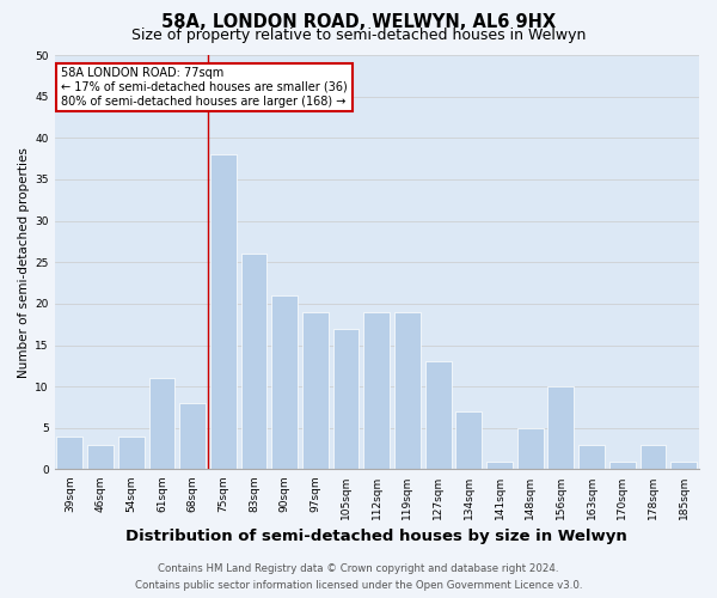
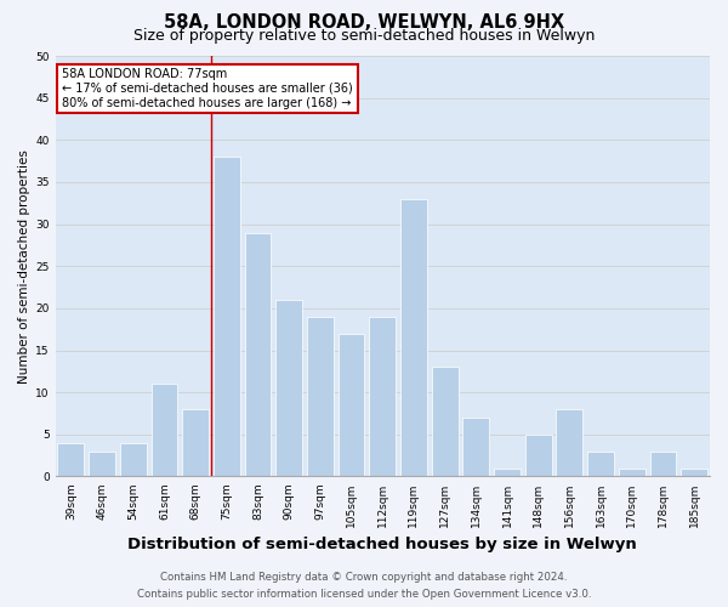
83sqm: 26 -> 29
119sqm: 19 -> 33
156sqm: 10 -> 8
